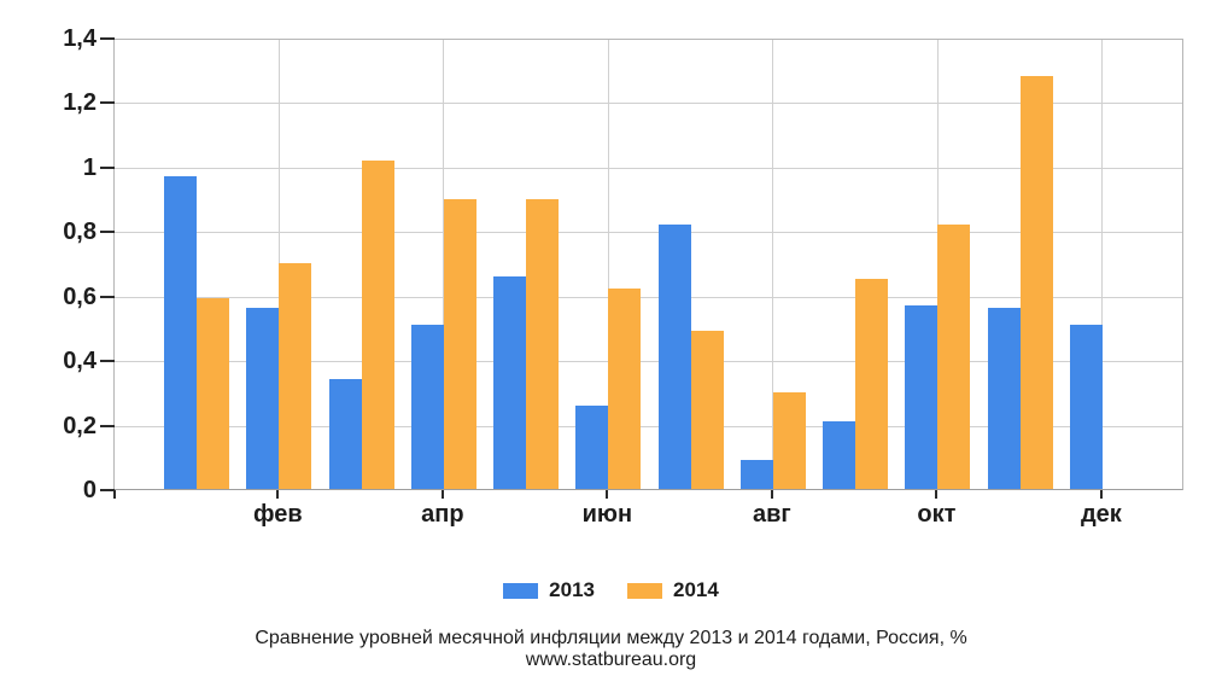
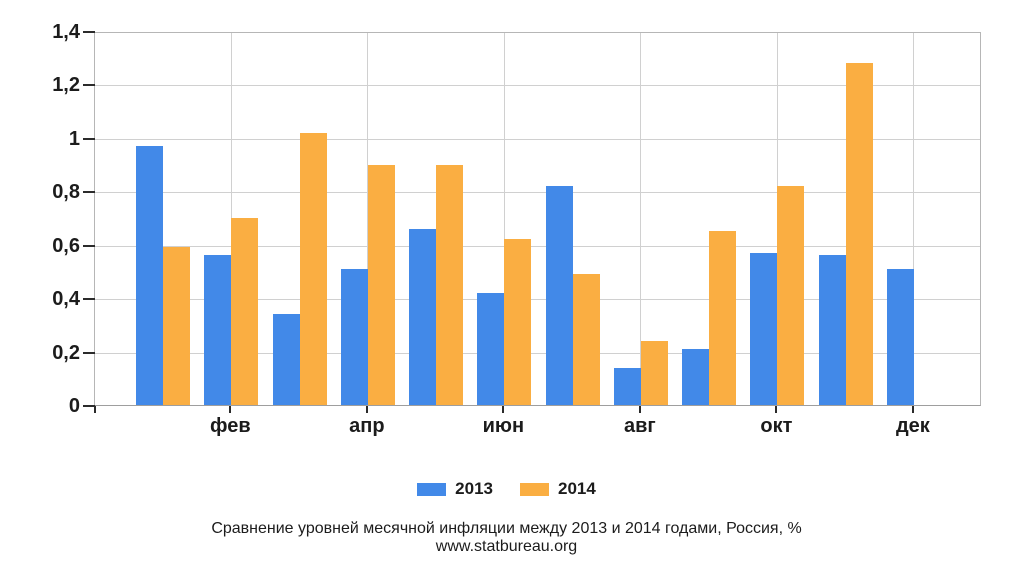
2013/июн: 0,26 -> 0,42
2013/авг: 0,09 -> 0,14
2014/авг: 0,30 -> 0,24
